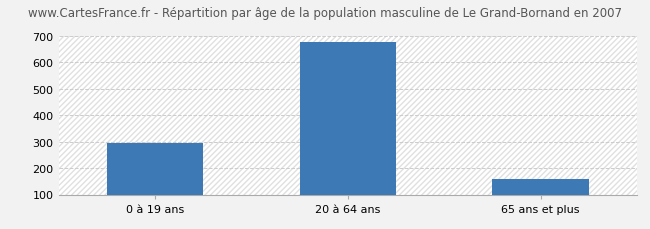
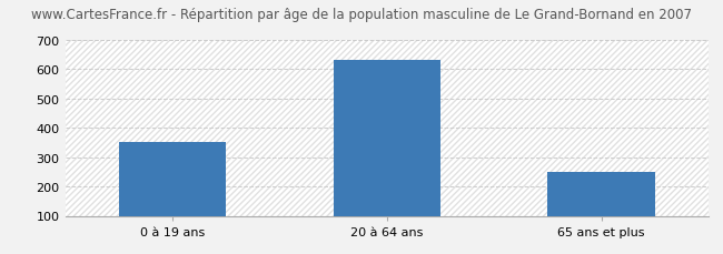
0 à 19 ans: 295 -> 350
20 à 64 ans: 675 -> 630
65 ans et plus: 158 -> 250
